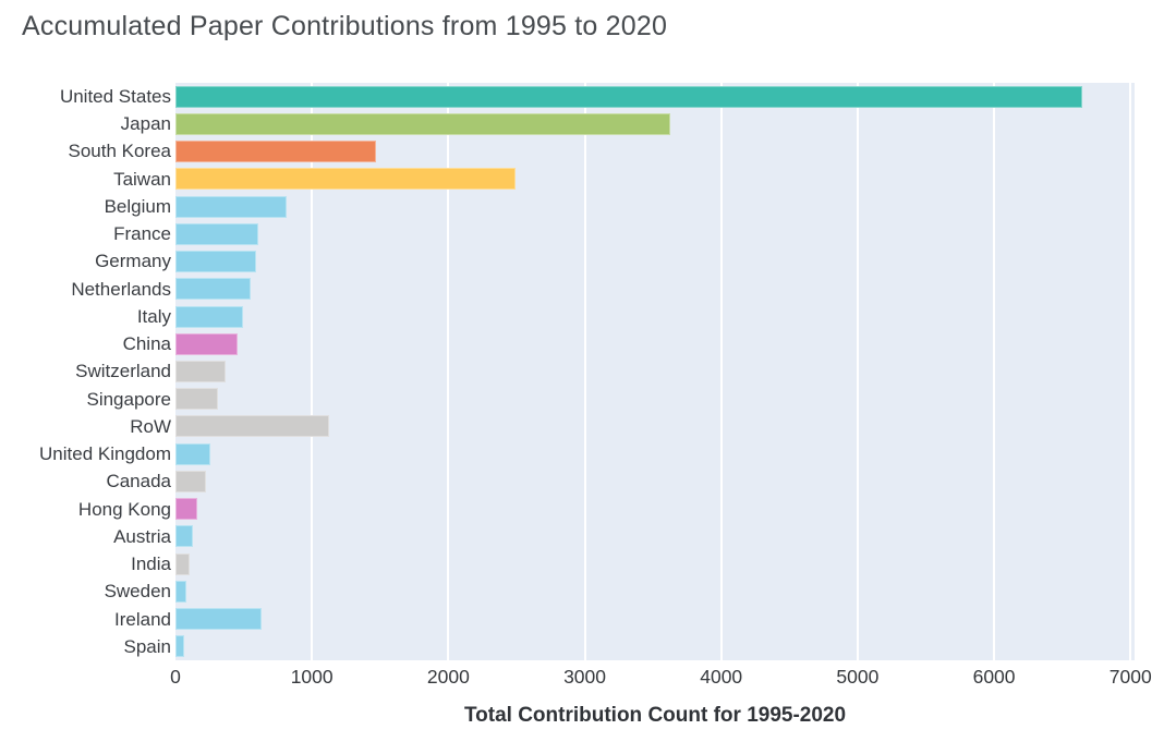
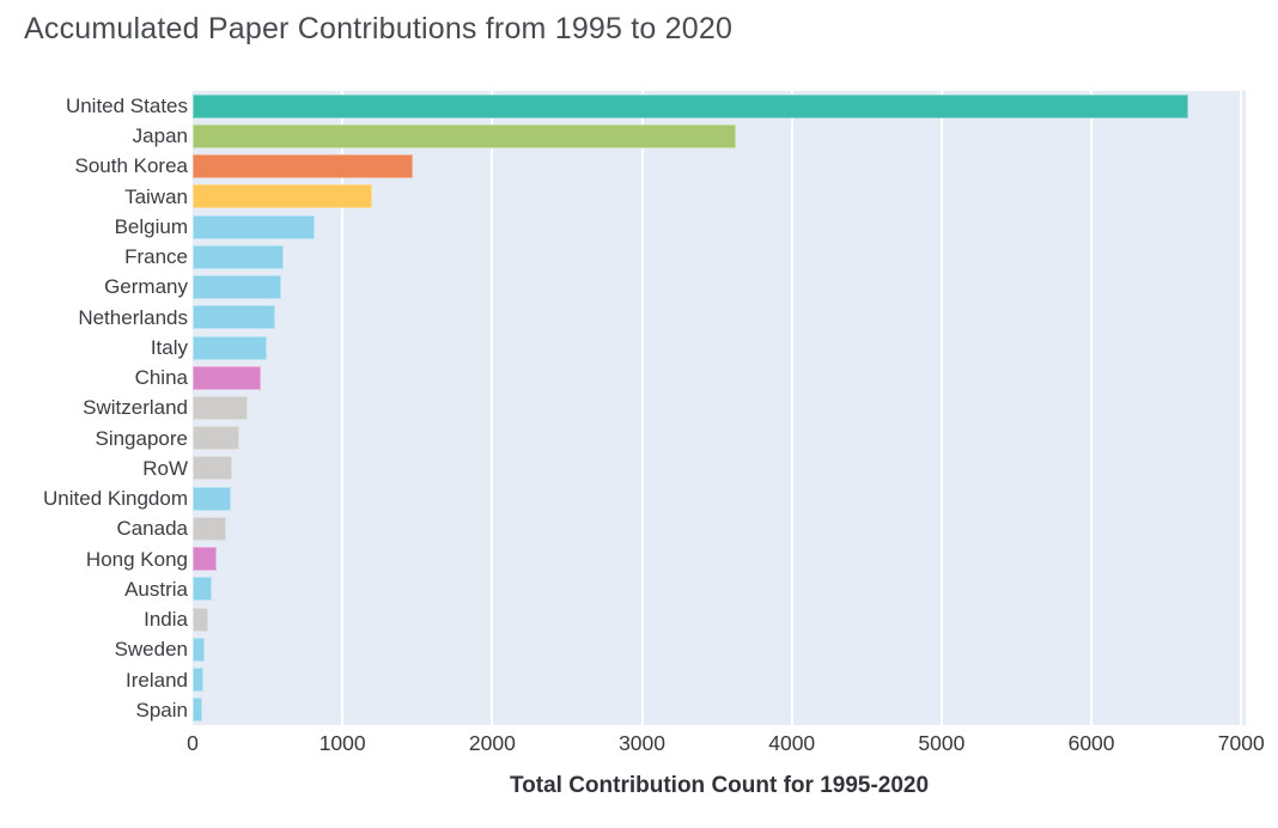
Taiwan: 2490 -> 1200
RoW: 1130 -> 260
Ireland: 630 -> 80
